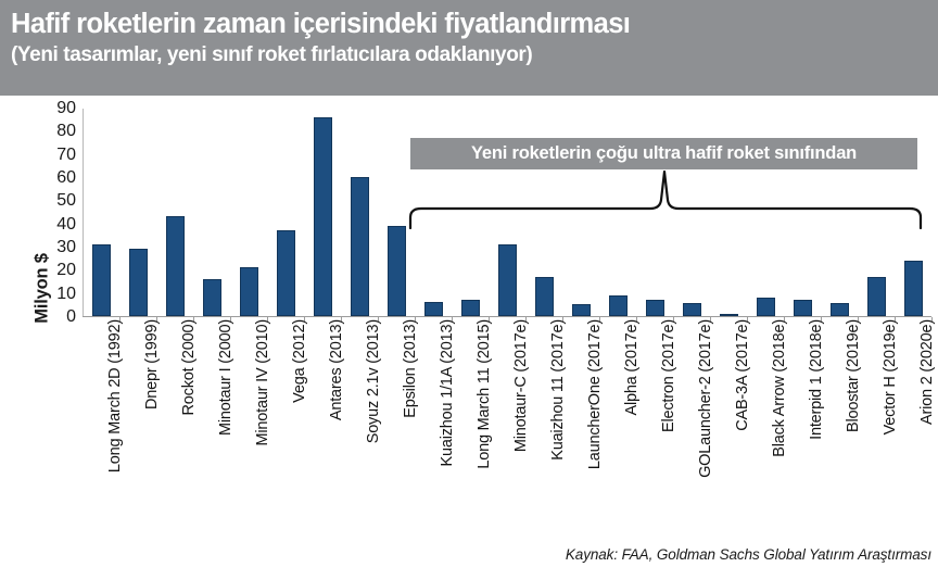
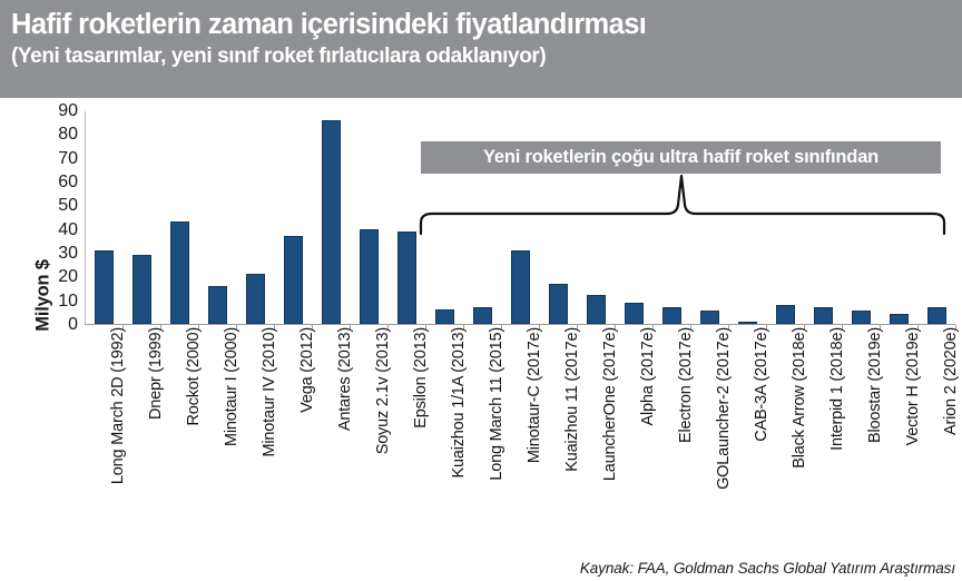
Soyuz 2.1v (2013): 60 -> 40
LauncherOne (2017e): 5 -> 12
Vector H (2019e): 17 -> 4
Arion 2 (2020e): 24 -> 7
